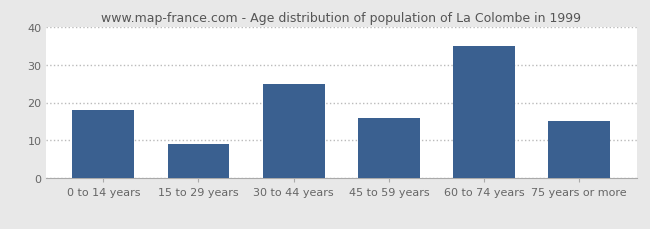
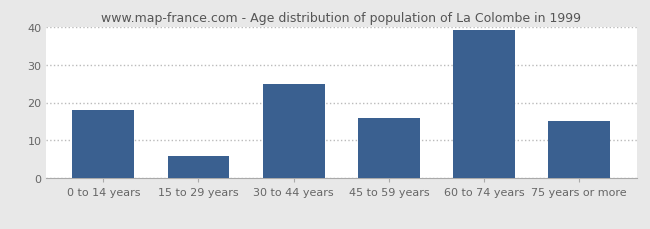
15 to 29 years: 9 -> 6
60 to 74 years: 35 -> 39
